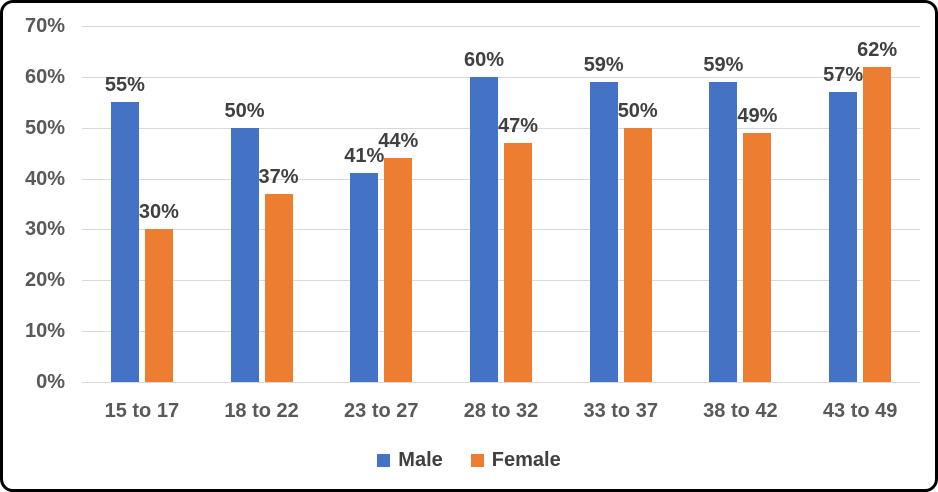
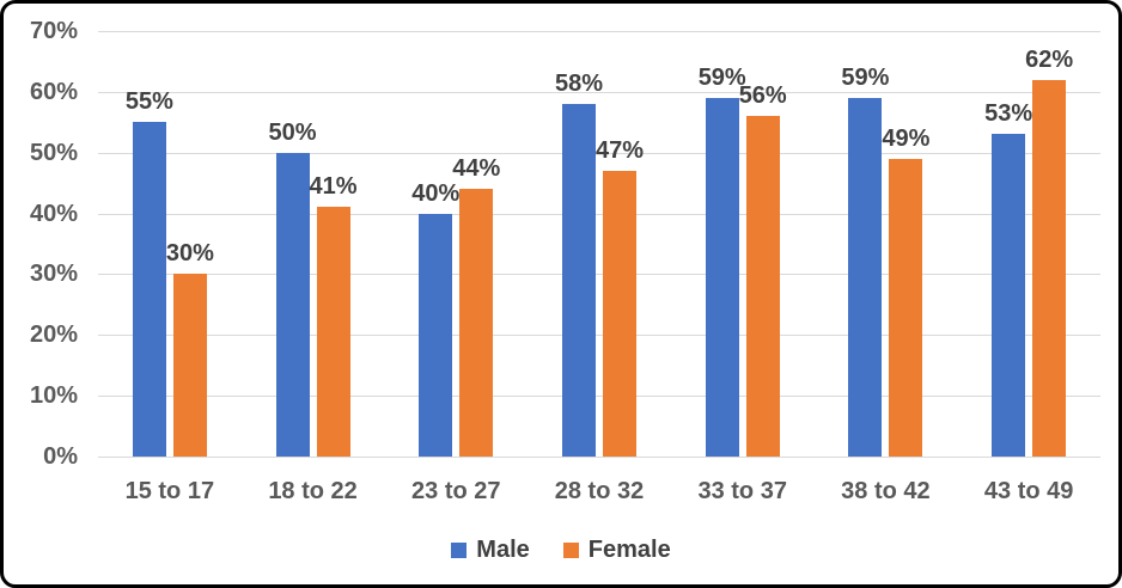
Female/18 to 22: 37% -> 41%
Male/23 to 27: 41% -> 40%
Male/28 to 32: 60% -> 58%
Female/33 to 37: 50% -> 56%
Male/43 to 49: 57% -> 53%
